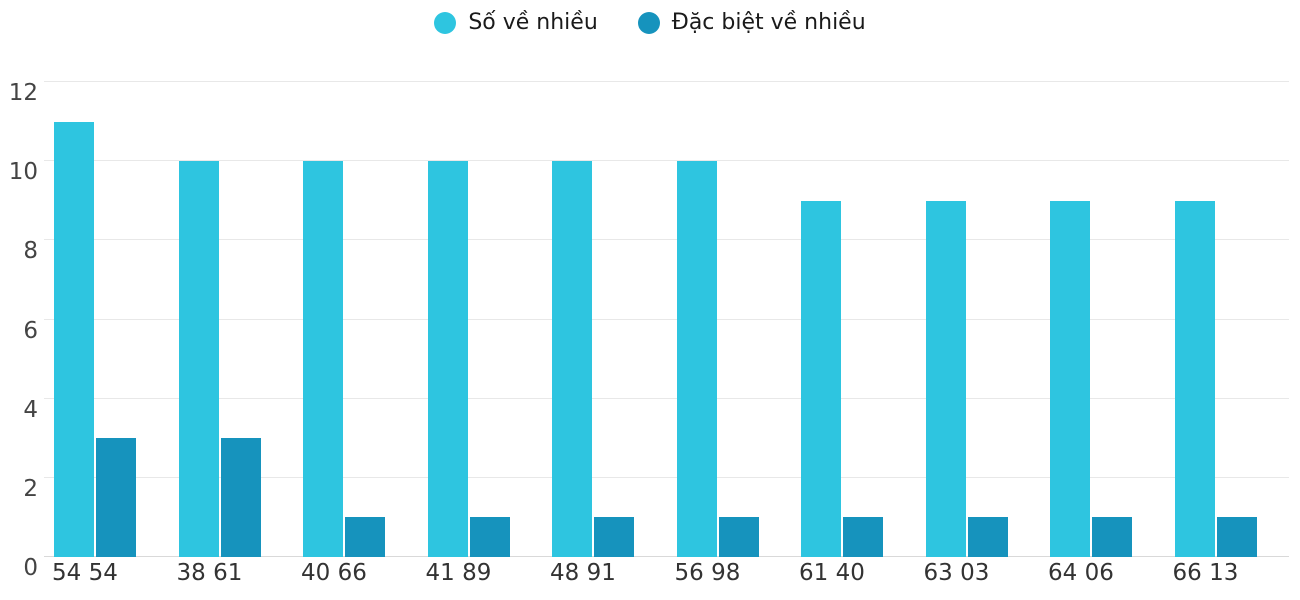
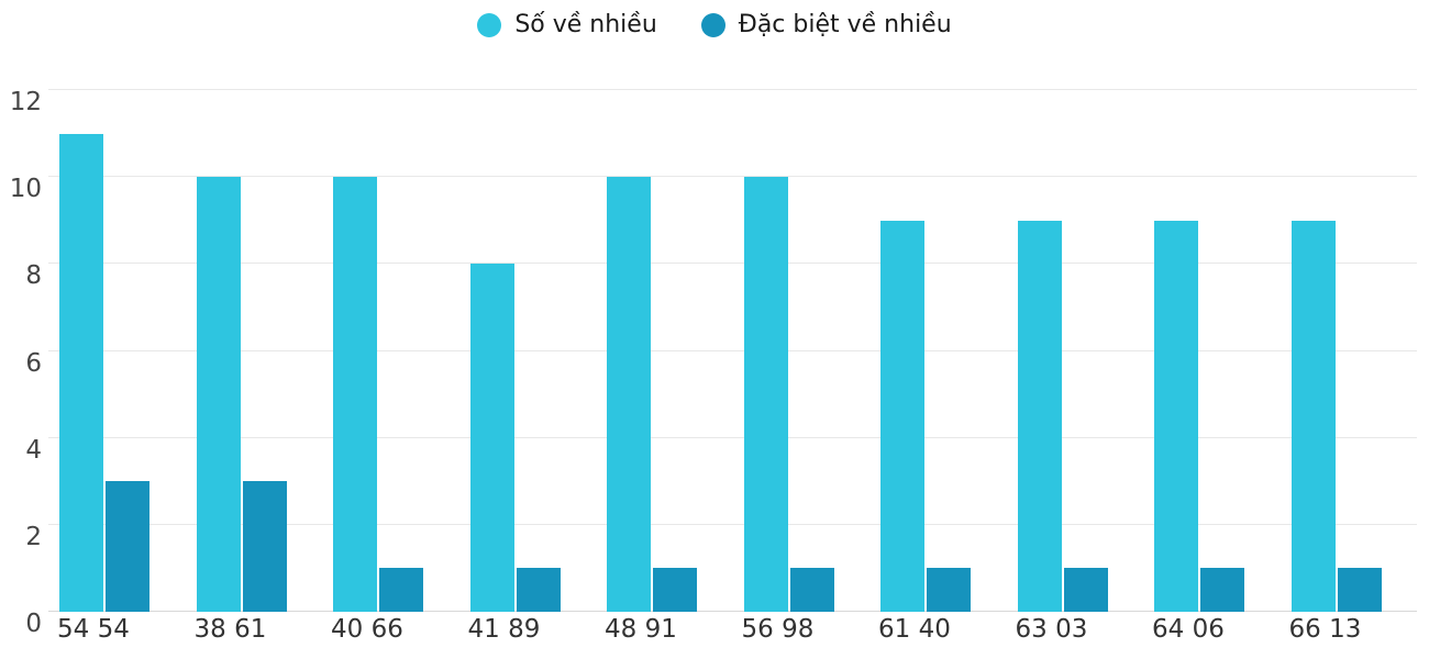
Số về nhiều/41 89: 10 -> 8
